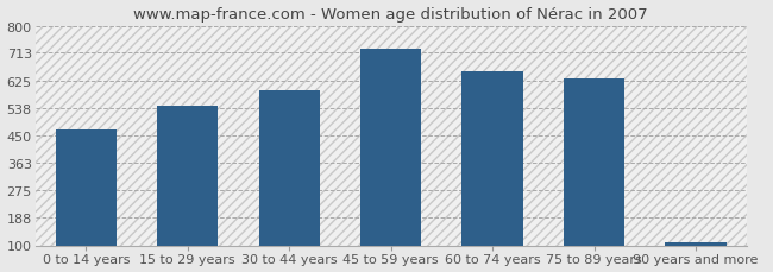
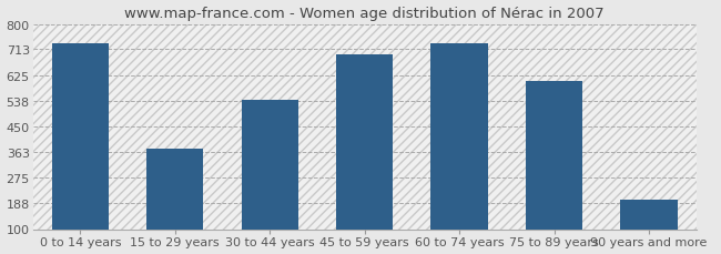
0 to 14 years: 470 -> 735
15 to 29 years: 545 -> 375
30 to 44 years: 595 -> 540
45 to 59 years: 725 -> 695
60 to 74 years: 655 -> 735
75 to 89 years: 630 -> 605
90 years and more: 108 -> 200
